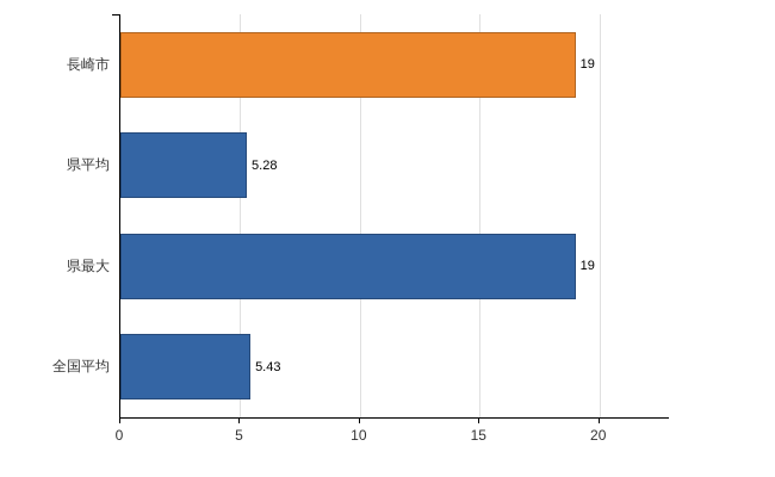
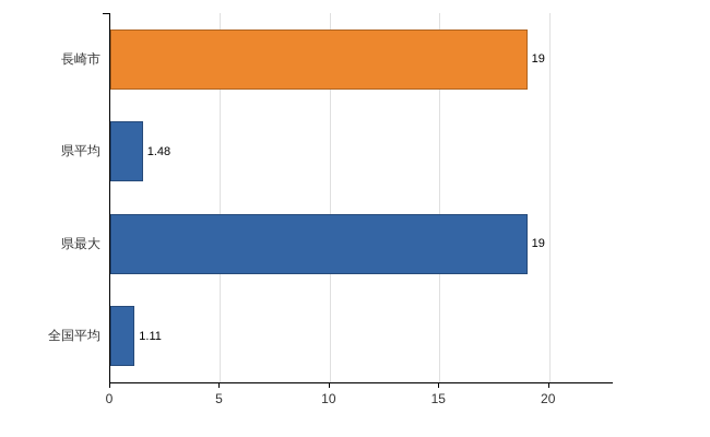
県平均: 5.28 -> 1.48
全国平均: 5.43 -> 1.11
